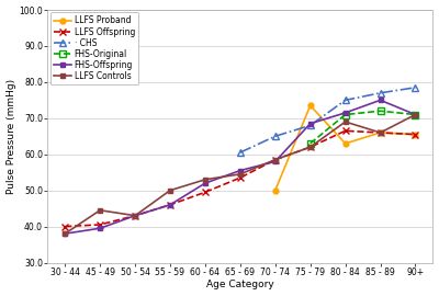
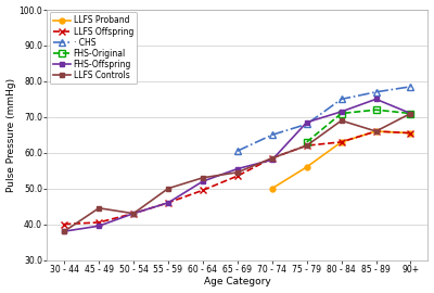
LLFS Proband/75 - 79: 73.5 -> 56.0
LLFS Offspring/80 - 84: 66.5 -> 63.0
